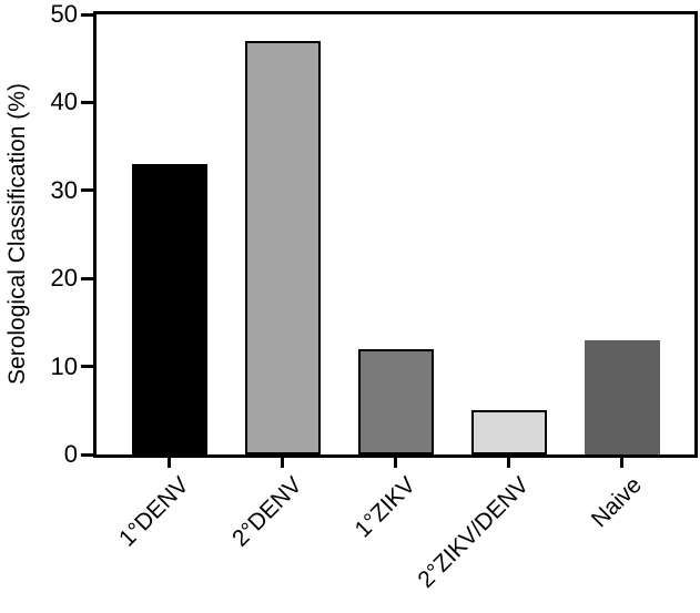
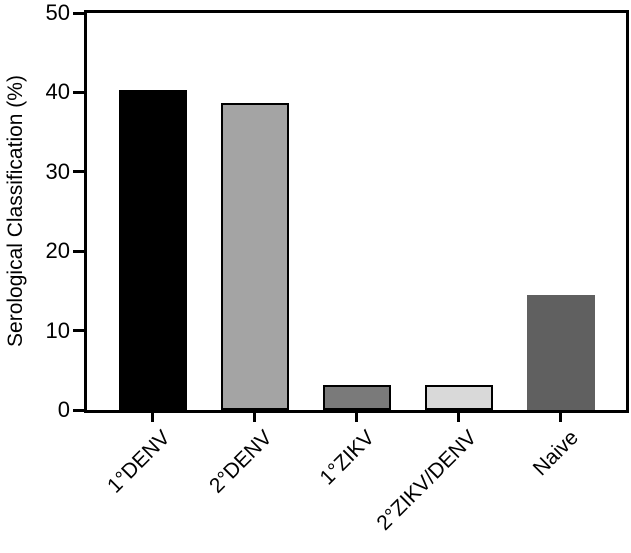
1°DENV: 33 -> 40
2°DENV: 47 -> 39
1°ZIKV: 12 -> 3
2°ZIKV/DENV: 5 -> 3
Naive: 13 -> 14
